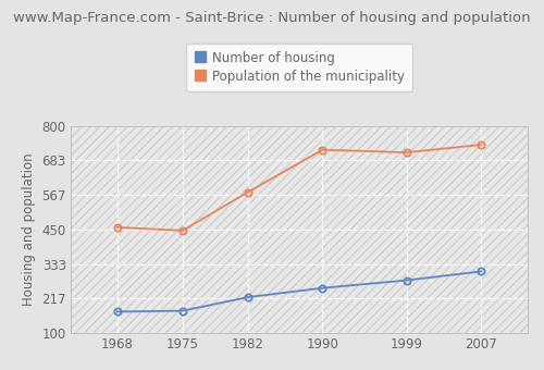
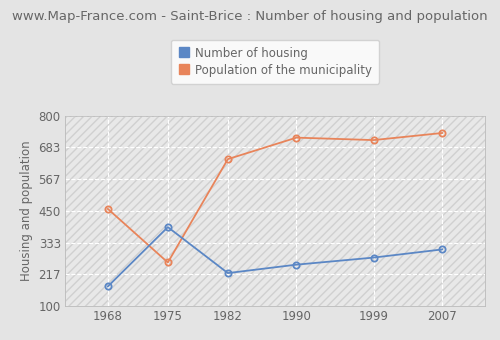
Number of housing/1975: 175 -> 390
Population of the municipality/1975: 446 -> 260
Population of the municipality/1982: 576 -> 640
